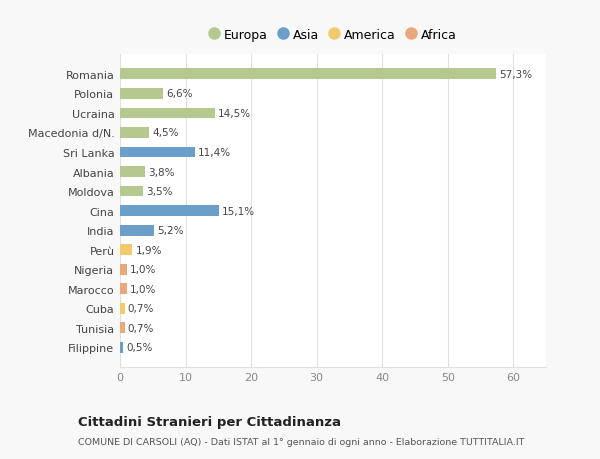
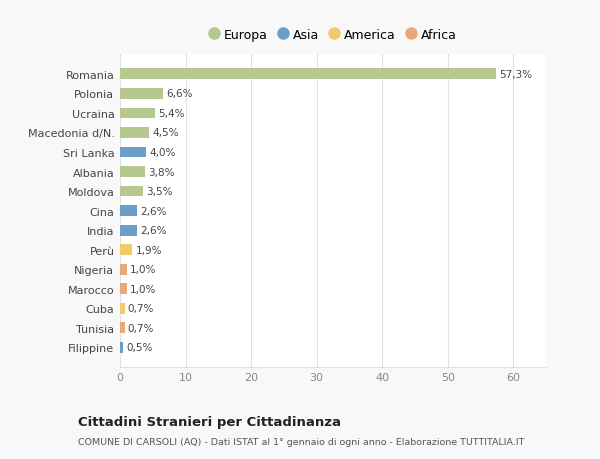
Ucraina: 14,5% -> 5,4%
Sri Lanka: 11,4% -> 4,0%
Cina: 15,1% -> 2,6%
India: 5,2% -> 2,6%
